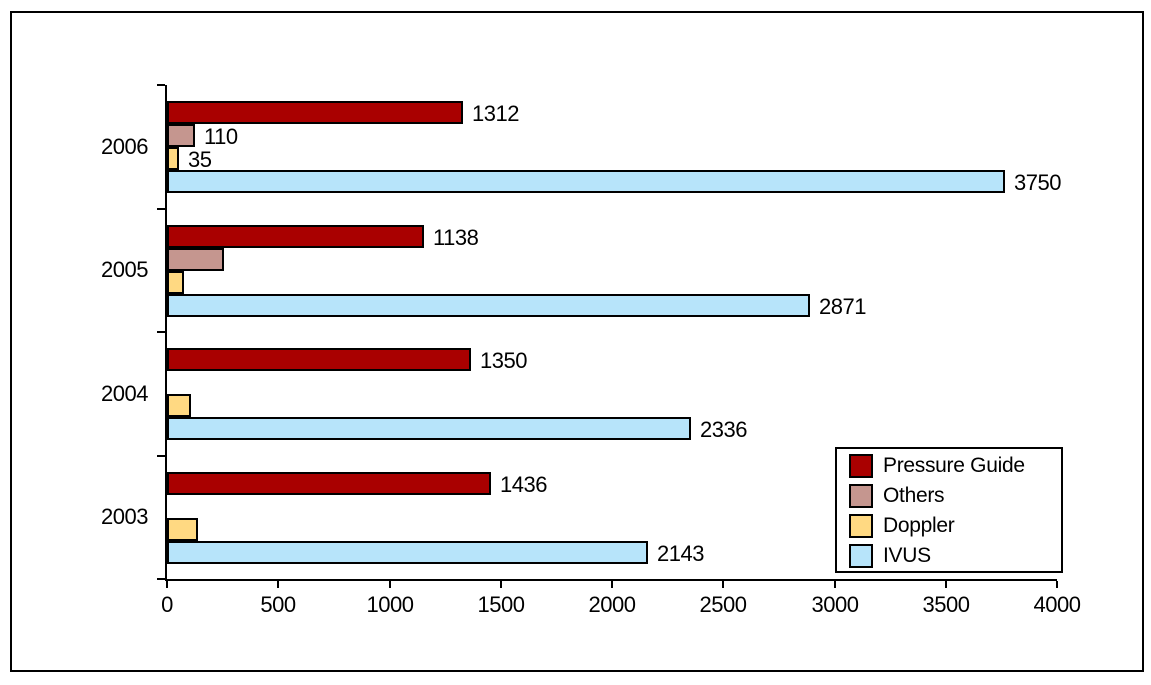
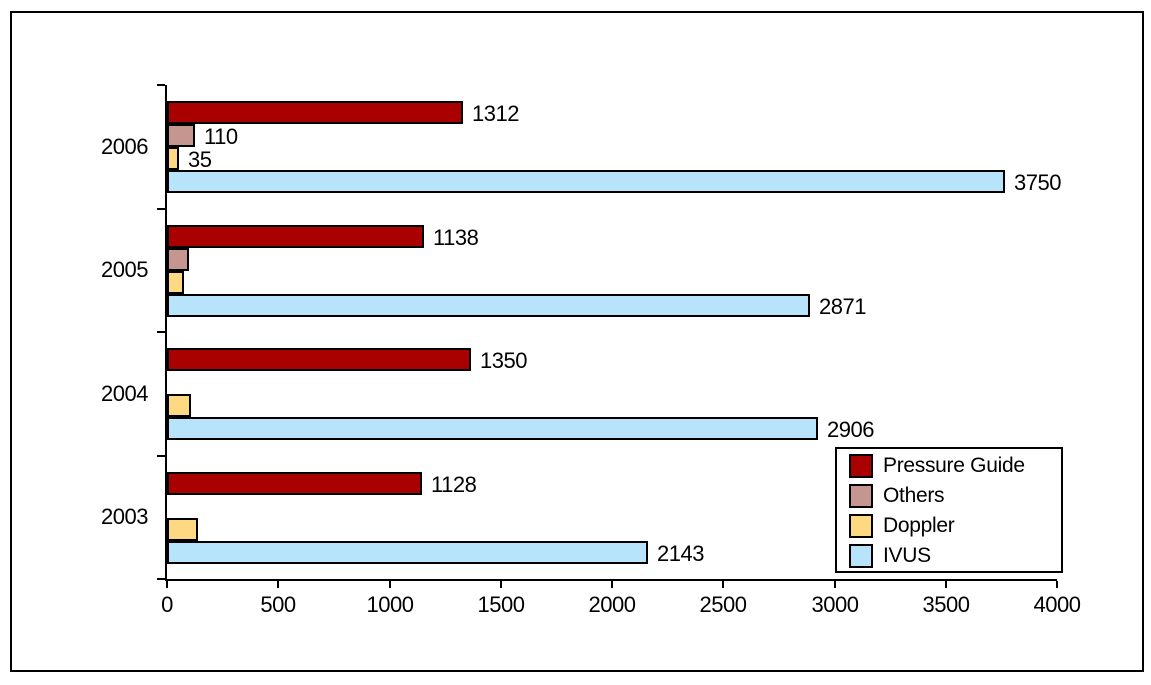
Others/2005: 240 -> 80
IVUS/2004: 2336 -> 2906
Pressure Guide/2003: 1436 -> 1128
